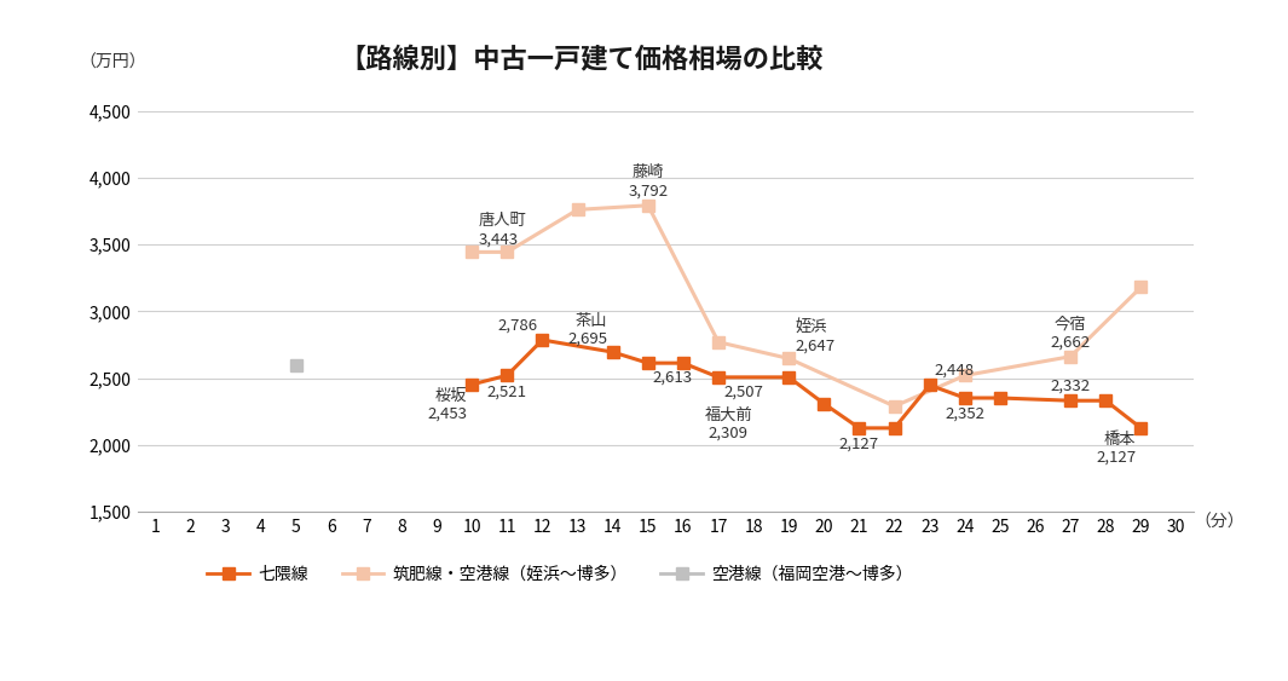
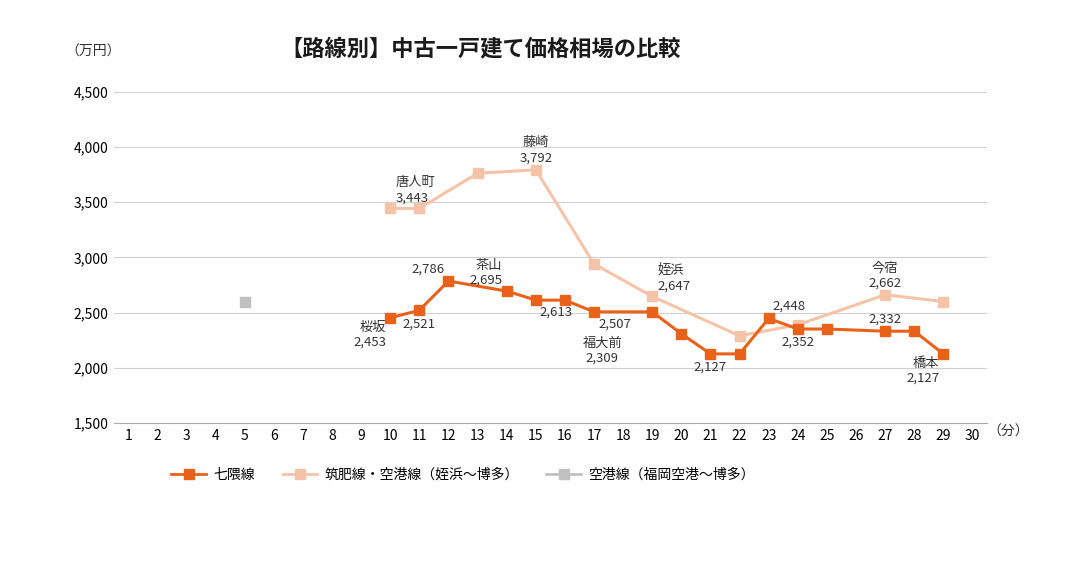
筑肥線・空港線（姪浜〜博多）/17: 2,770 -> 2,940
筑肥線・空港線（姪浜〜博多）/24: 2,520 -> 2,390
筑肥線・空港線（姪浜〜博多）/29: 3,180 -> 2,600
